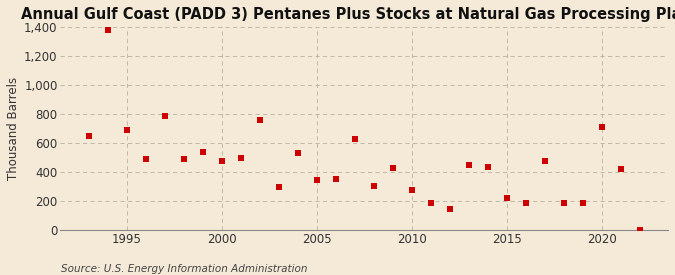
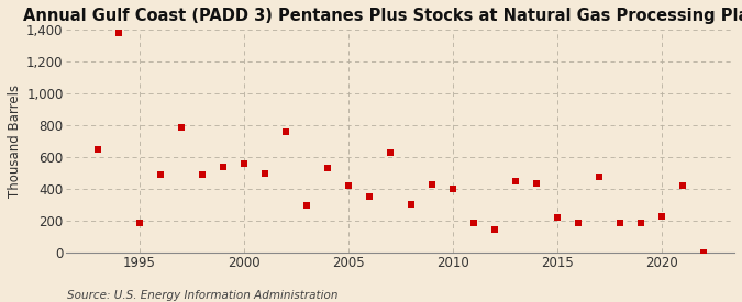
1995: 690 -> 190
2000: 480 -> 560
2005: 350 -> 420
2010: 280 -> 400
2020: 710 -> 230
